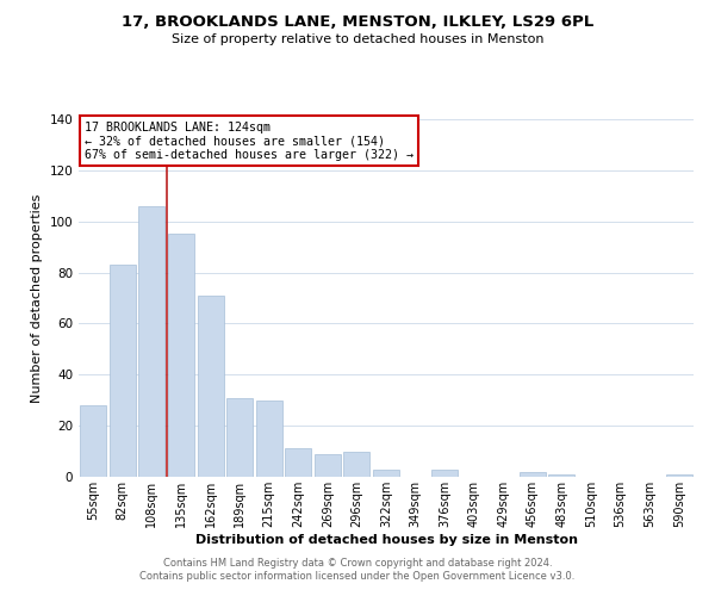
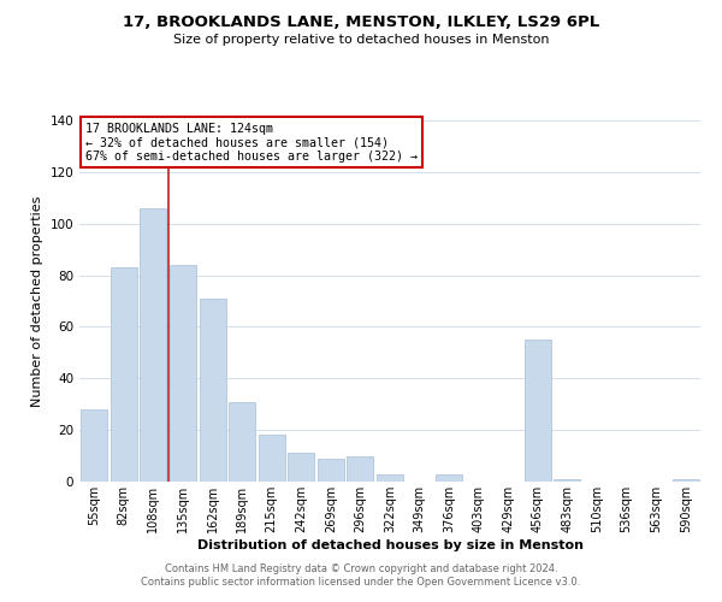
135sqm: 95 -> 84
215sqm: 30 -> 18
456sqm: 2 -> 55
